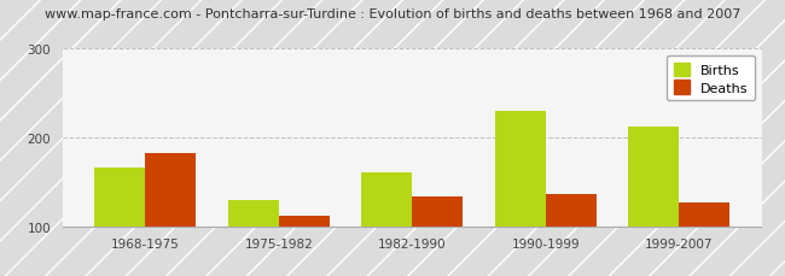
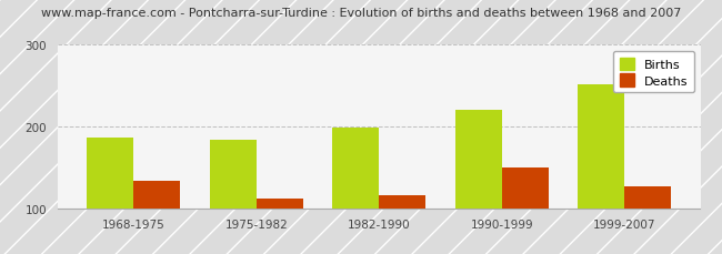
Births/1968-1975: 166 -> 186
Deaths/1968-1975: 182 -> 133
Births/1975-1982: 130 -> 184
Births/1982-1990: 160 -> 198
Deaths/1982-1990: 134 -> 116
Births/1990-1999: 230 -> 220
Deaths/1990-1999: 136 -> 150
Births/1999-2007: 212 -> 252
